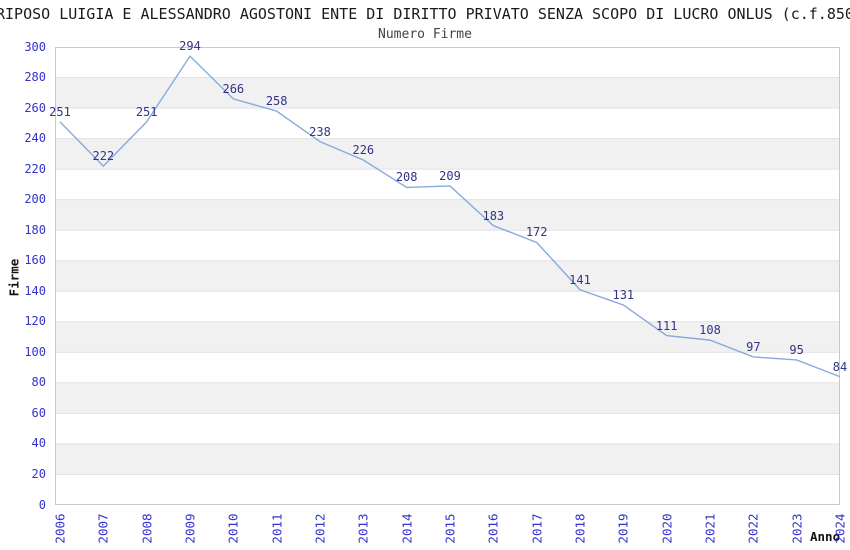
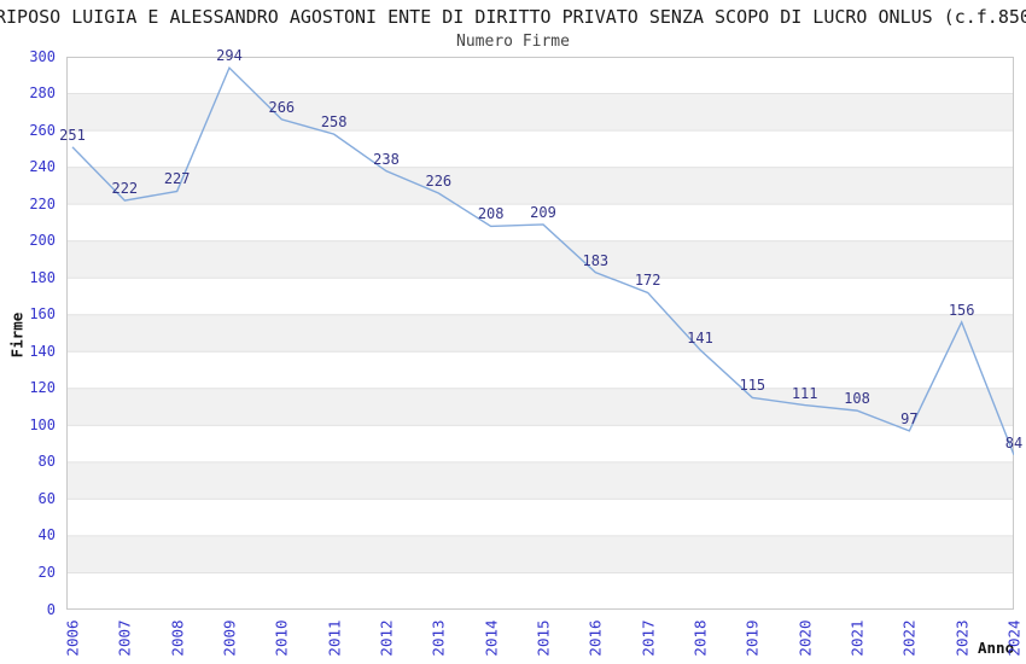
2008: 251 -> 227
2019: 131 -> 115
2023: 95 -> 156
